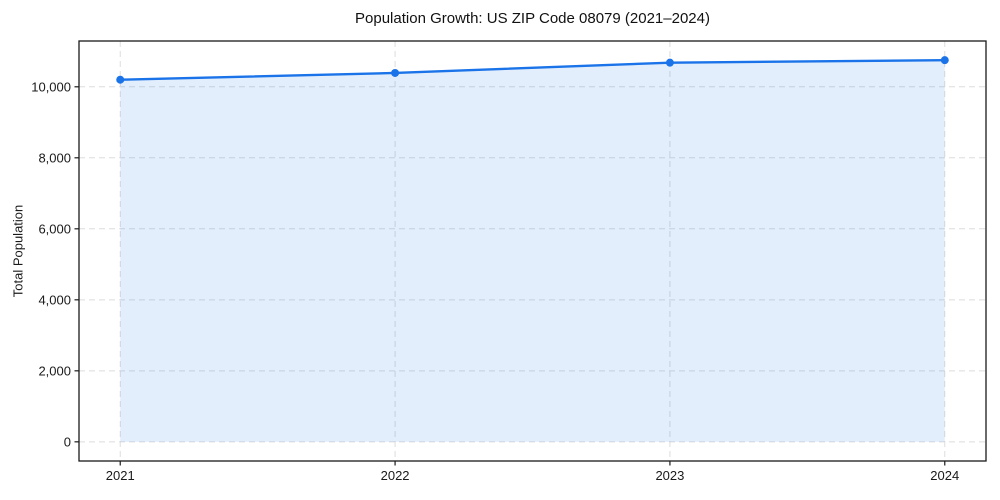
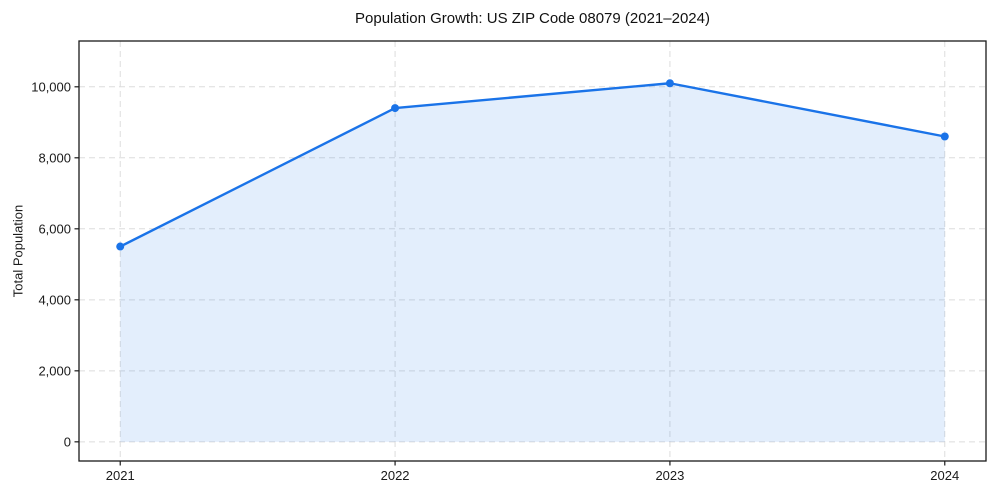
2021: 10200 -> 5500
2022: 10400 -> 9400
2023: 10700 -> 10100
2024: 10800 -> 8600
